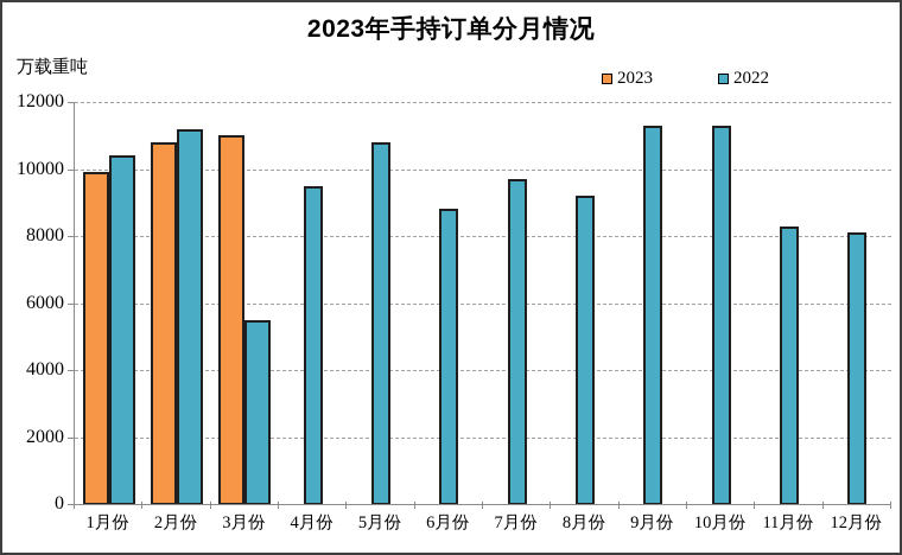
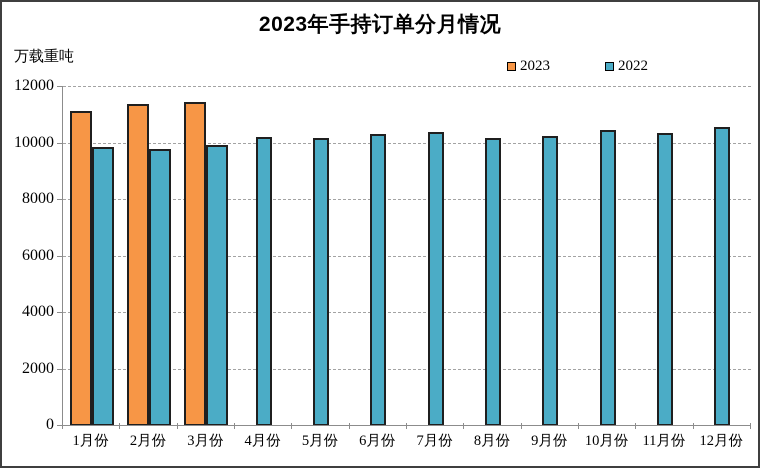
2023/1月份: 9900 -> 11100
2022/1月份: 10400 -> 9800
2023/2月份: 10800 -> 11400
2022/2月份: 11200 -> 9800
2023/3月份: 11000 -> 11400
2022/3月份: 5500 -> 9900
2022/4月份: 9500 -> 10200
2022/5月份: 10800 -> 10200
2022/6月份: 8800 -> 10300
2022/7月份: 9700 -> 10400
2022/8月份: 9200 -> 10200
2022/9月份: 11300 -> 10200
2022/10月份: 11300 -> 10400
2022/11月份: 8300 -> 10400
2022/12月份: 8100 -> 10500
